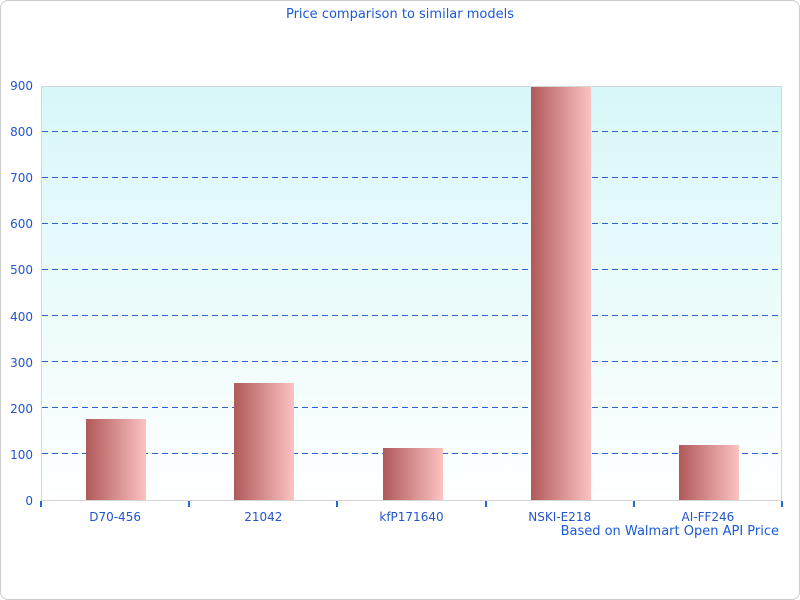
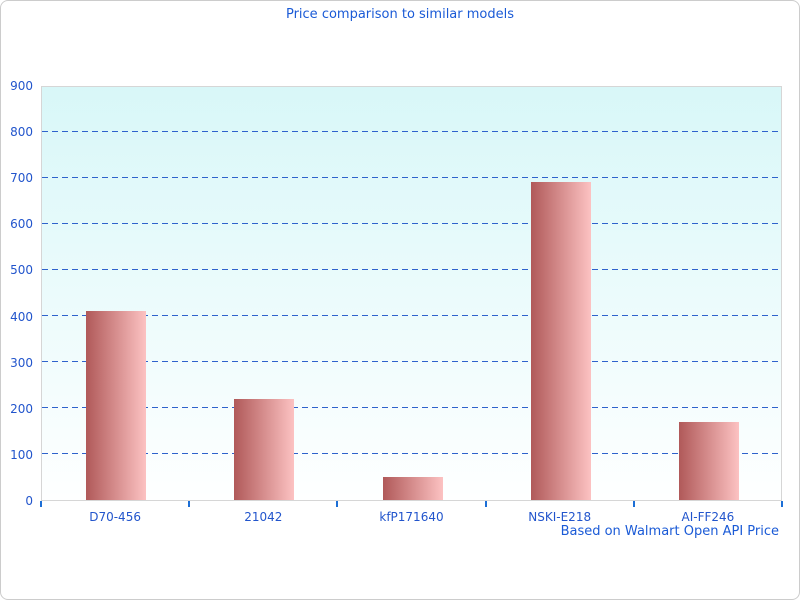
D70-456: 180 -> 410
21042: 250 -> 220
kfP171640: 110 -> 50
NSKI-E218: 900 -> 690
AI-FF246: 120 -> 170
